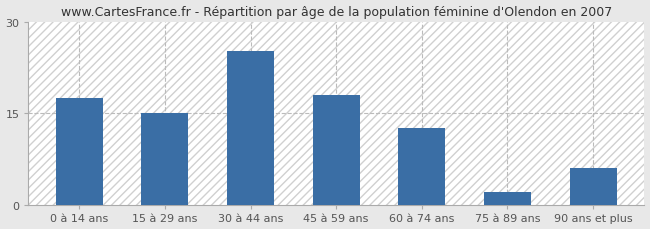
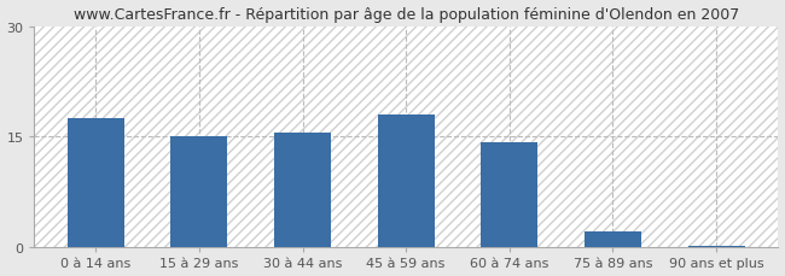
30 à 44 ans: 25.2 -> 15.5
60 à 74 ans: 12.6 -> 14.2
90 ans et plus: 6.0 -> 0.1
